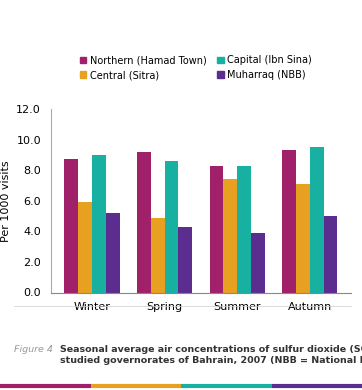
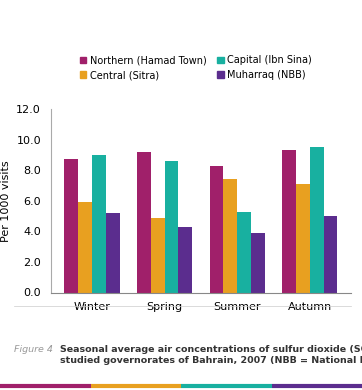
Capital (Ibn Sina)/Summer: 8.3 -> 5.3
